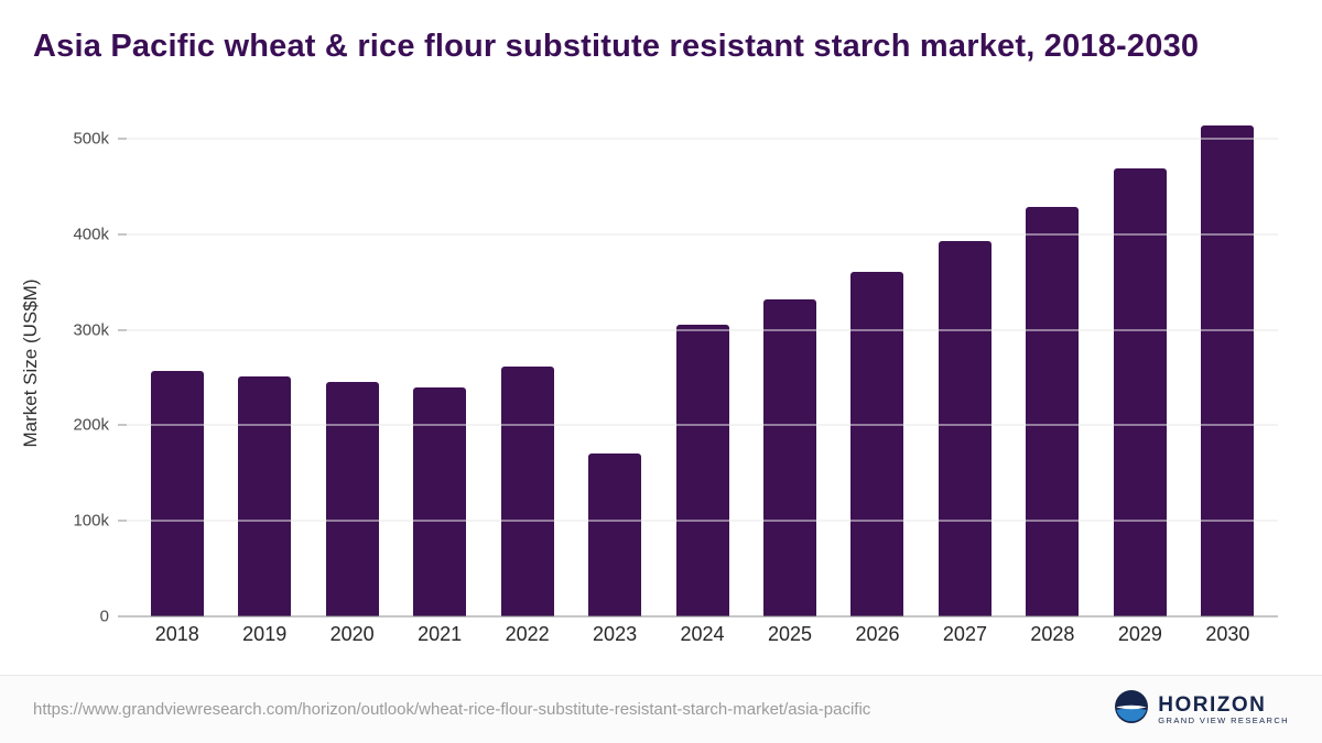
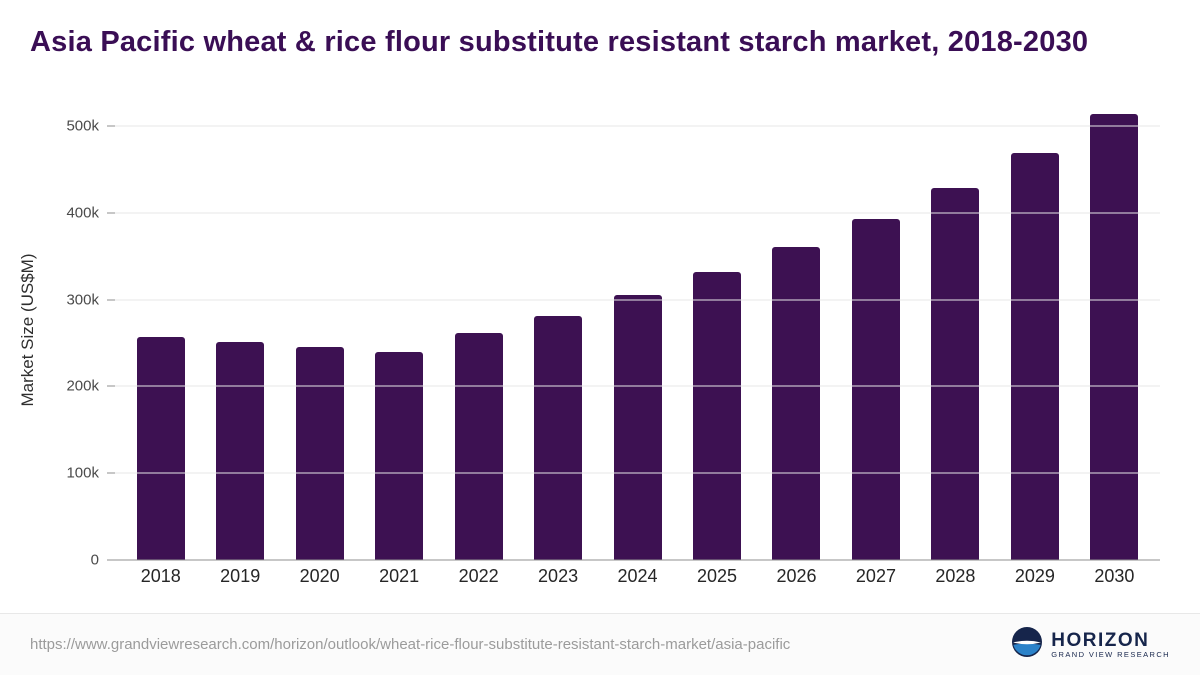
2023: 170k -> 280k
